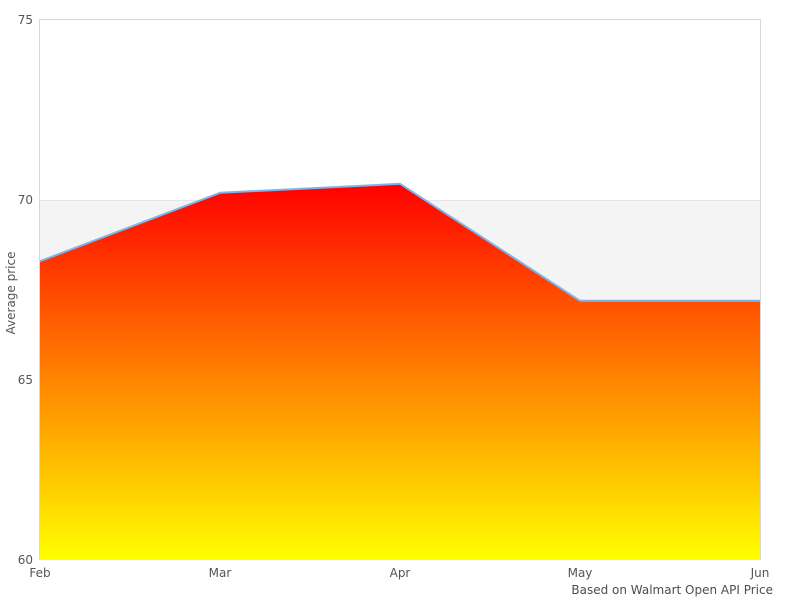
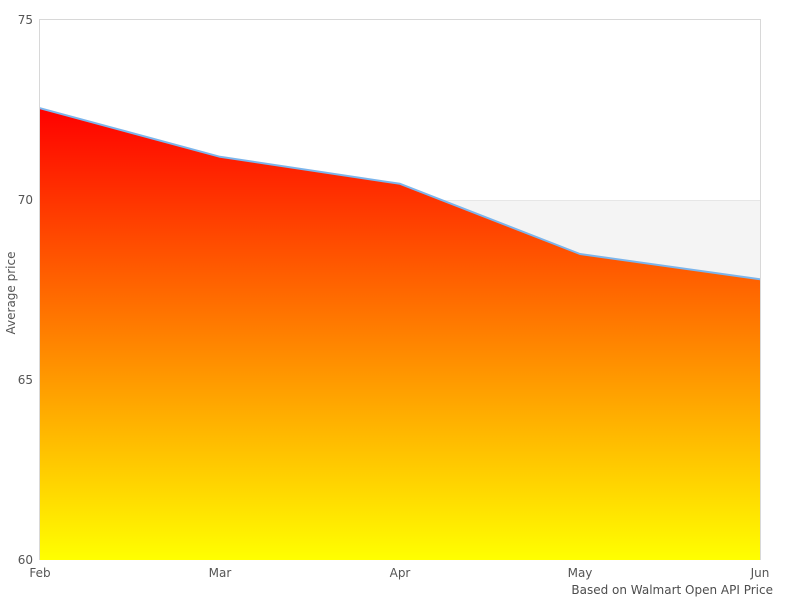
Feb: 68.3 -> 72.5
Mar: 70.2 -> 71.2
May: 67.2 -> 68.5
Jun: 67.2 -> 67.8
